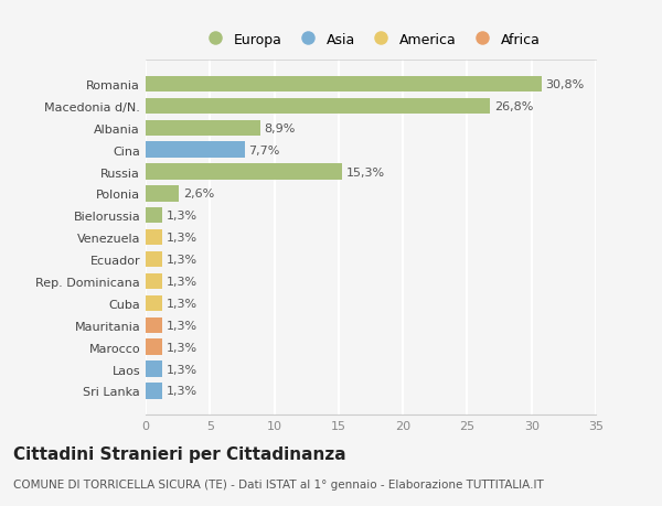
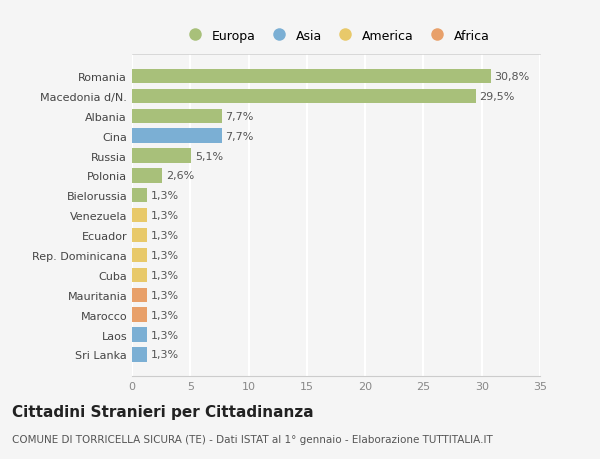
Macedonia d/N.: 26,8% -> 29,5%
Albania: 8,9% -> 7,7%
Russia: 15,3% -> 5,1%
